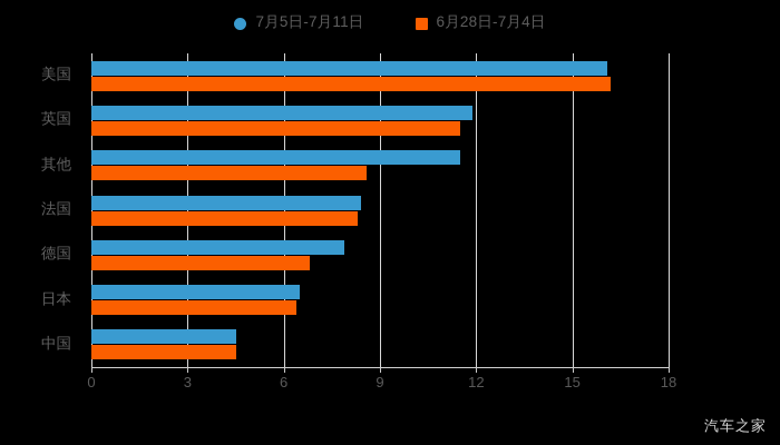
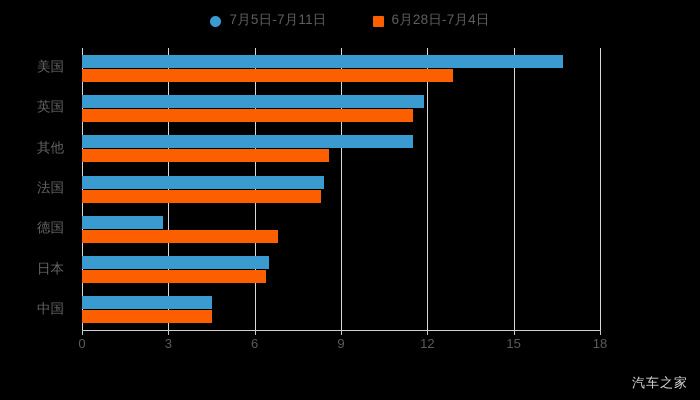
7月5日-7月11日/美国: 16.1 -> 16.7
6月28日-7月4日/美国: 16.2 -> 12.9
7月5日-7月11日/德国: 7.9 -> 2.8
